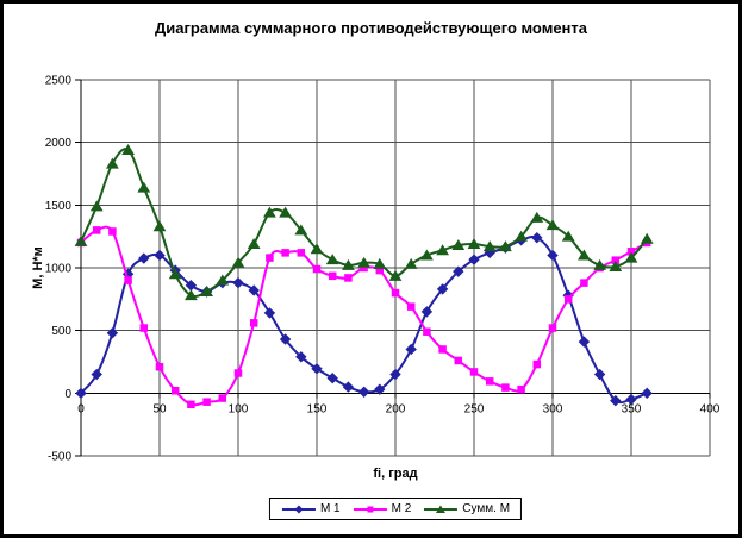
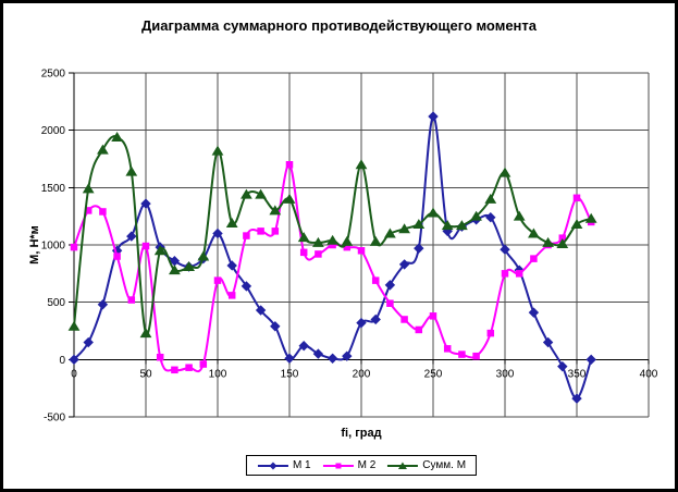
М 2/0: 1200 -> 980
Сумм. М/0: 1210 -> 290
М 1/50: 1100 -> 1360
М 2/50: 210 -> 990
Сумм. М/50: 1330 -> 230
М 1/100: 880 -> 1100
М 2/100: 160 -> 690
Сумм. М/100: 1040 -> 1820
М 1/150: 200 -> 10
М 2/150: 990 -> 1700
Сумм. М/150: 1150 -> 1400
М 1/200: 150 -> 320
М 2/200: 800 -> 950
Сумм. М/200: 940 -> 1700
М 1/250: 1060 -> 2120
М 2/250: 170 -> 380
Сумм. М/250: 1190 -> 1280
М 1/300: 1100 -> 960
М 2/300: 520 -> 750
Сумм. М/300: 1340 -> 1630
М 1/350: -50 -> -340
М 2/350: 1130 -> 1410
Сумм. М/350: 1080 -> 1180
